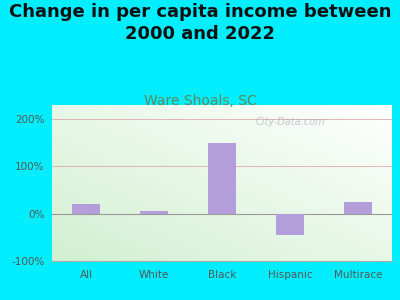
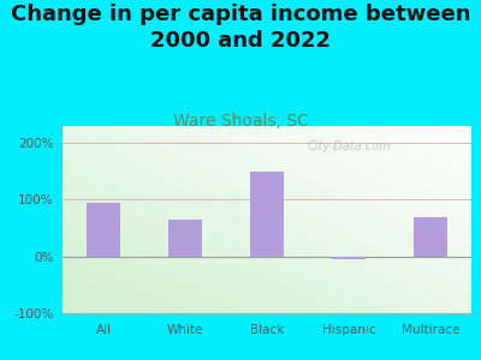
All: 20% -> 95%
White: 5% -> 65%
Hispanic: -45% -> -5%
Multirace: 25% -> 70%
